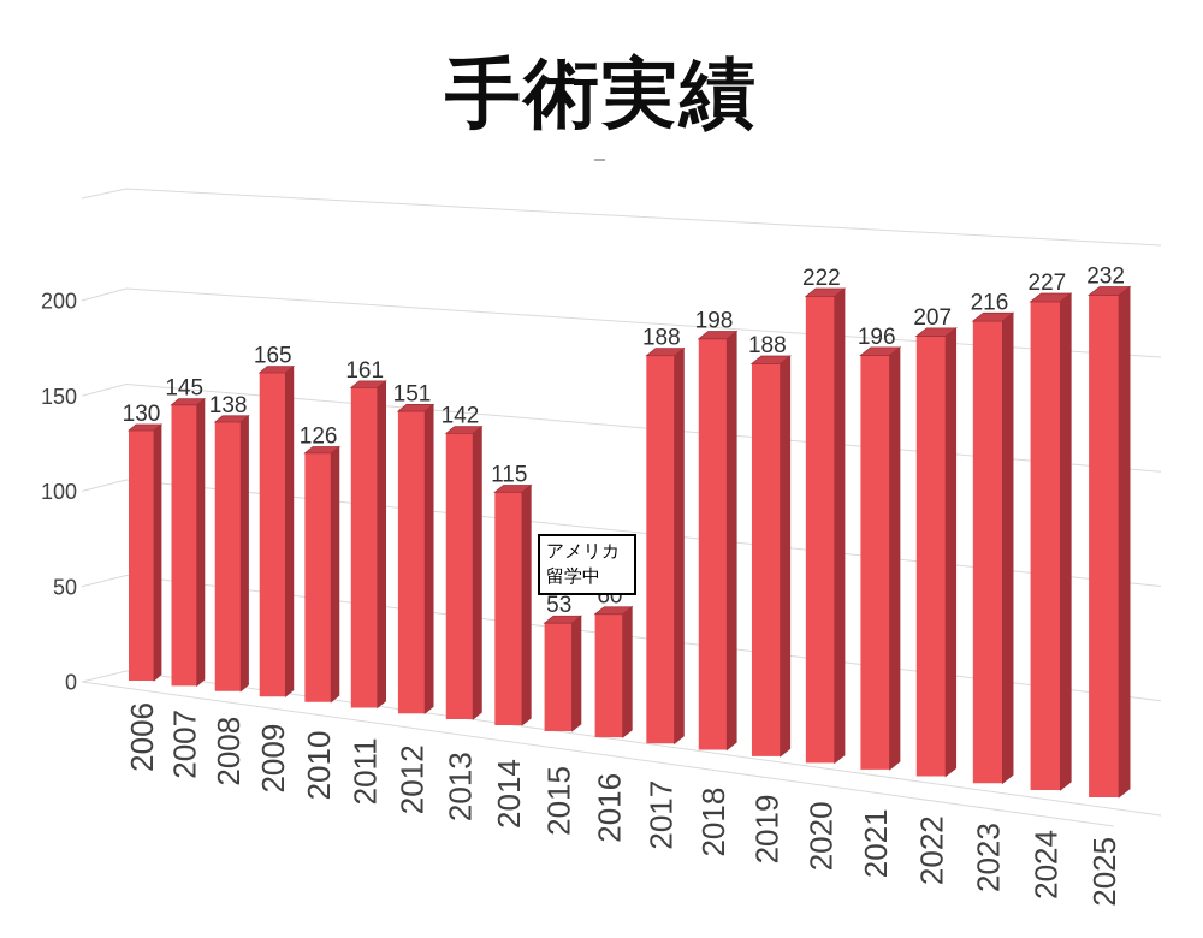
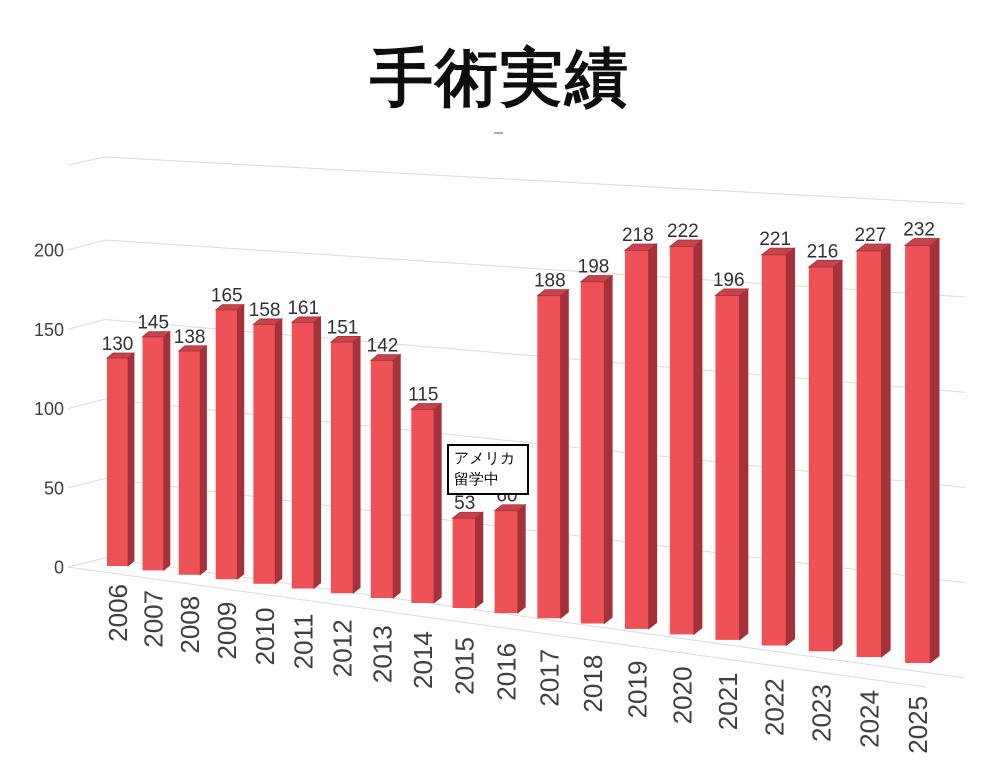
2010: 126 -> 158
2019: 188 -> 218
2022: 207 -> 221
